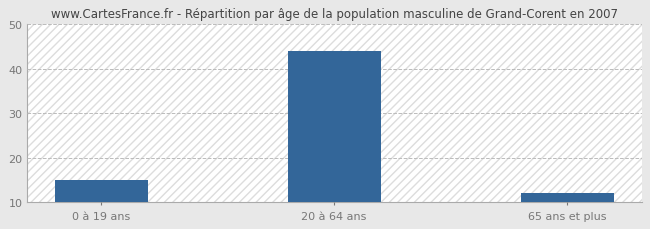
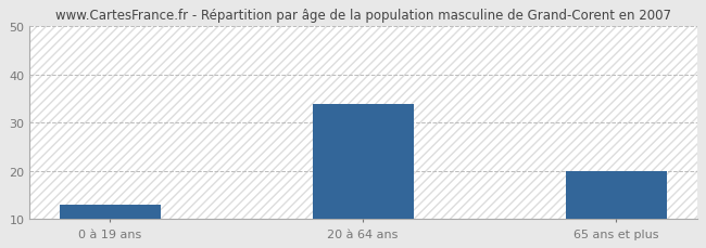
0 à 19 ans: 15 -> 13
20 à 64 ans: 44 -> 34
65 ans et plus: 12 -> 20
